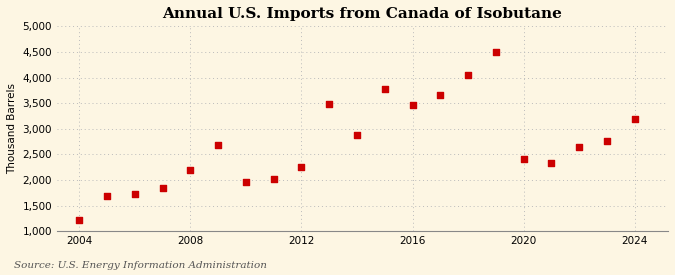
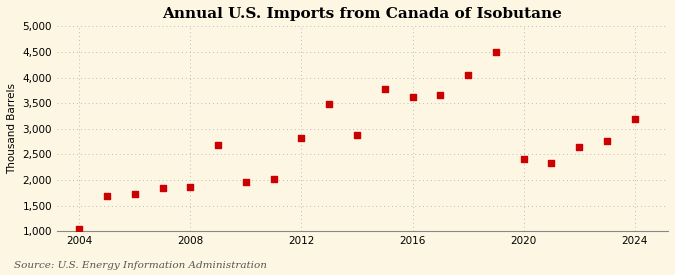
2004: 1,220 -> 1,050
2008: 2,200 -> 1,860
2012: 2,260 -> 2,820
2016: 3,460 -> 3,620
